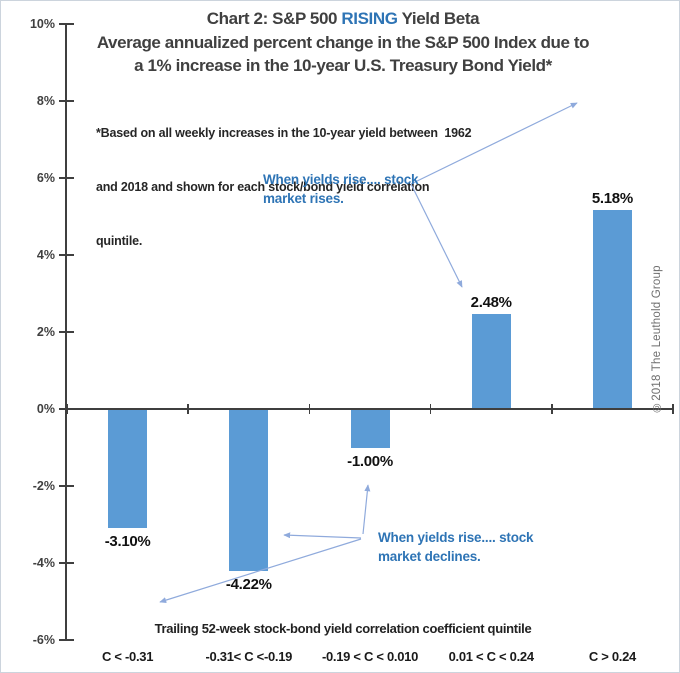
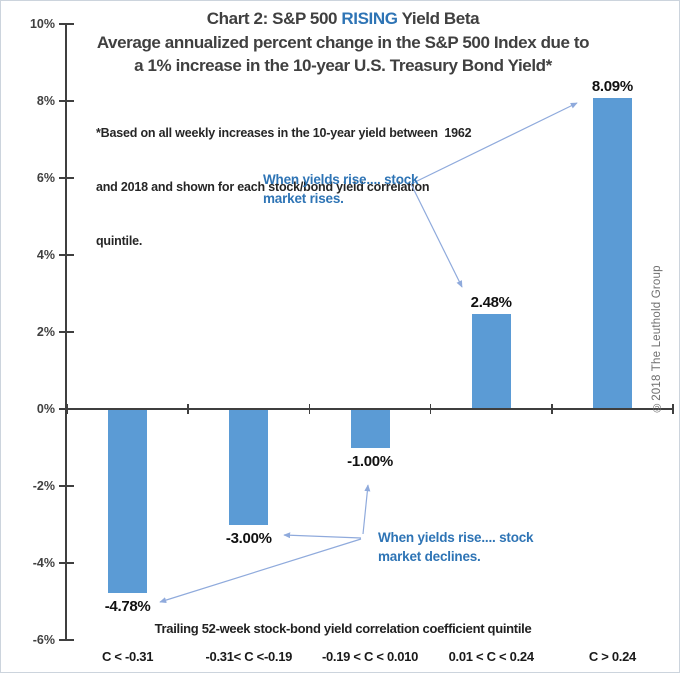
C < -0.31: -3.10% -> -4.78%
-0.31< C <-0.19: -4.22% -> -3.00%
C > 0.24: 5.18% -> 8.09%
